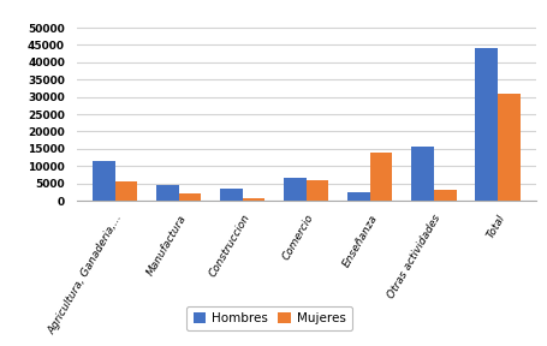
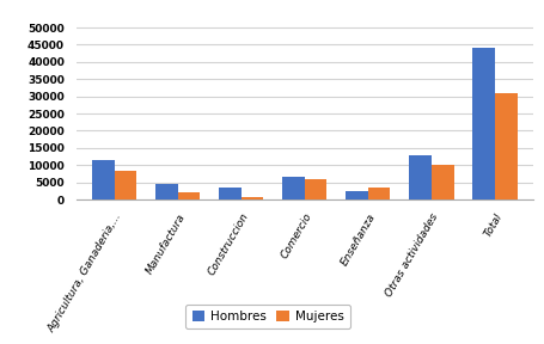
Mujeres/Agricultura, Ganaderia,...: 5500 -> 8500
Mujeres/Enseñanza: 14000 -> 3500
Hombres/Otras actividades: 15500 -> 13000
Mujeres/Otras actividades: 3000 -> 10000
